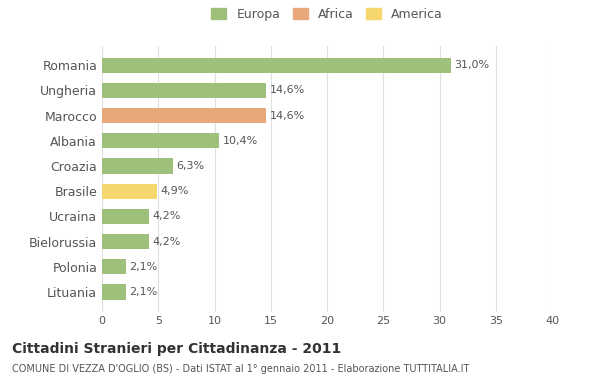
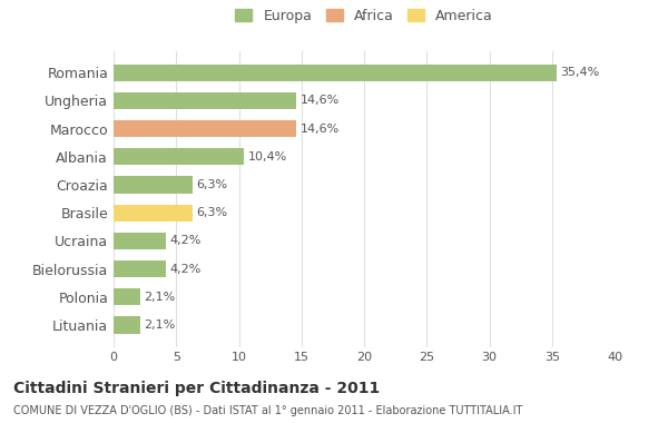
Romania: 31,0% -> 35,4%
Brasile: 4,9% -> 6,3%
